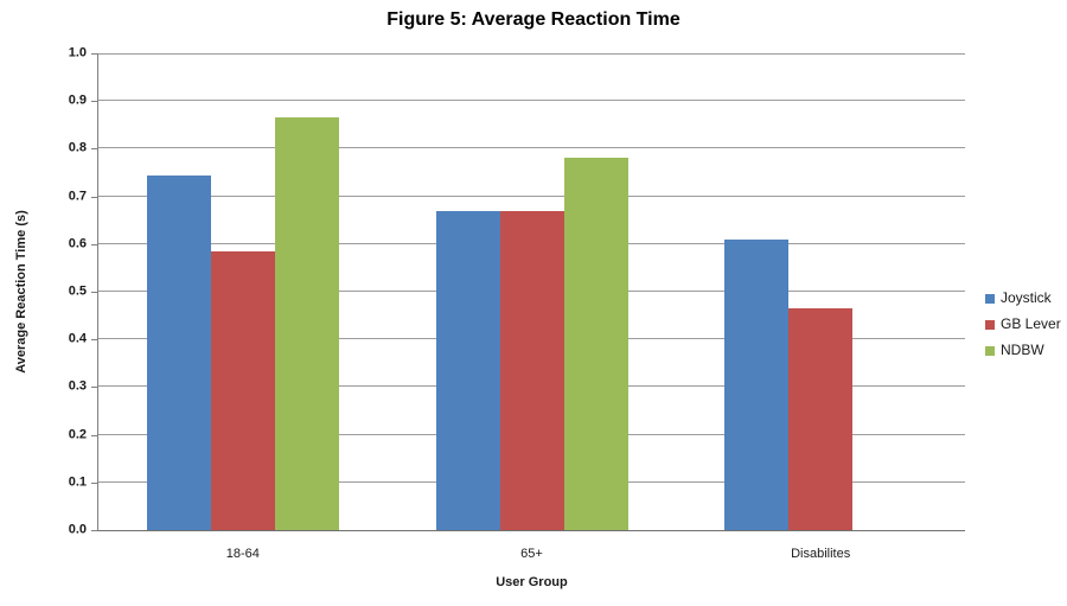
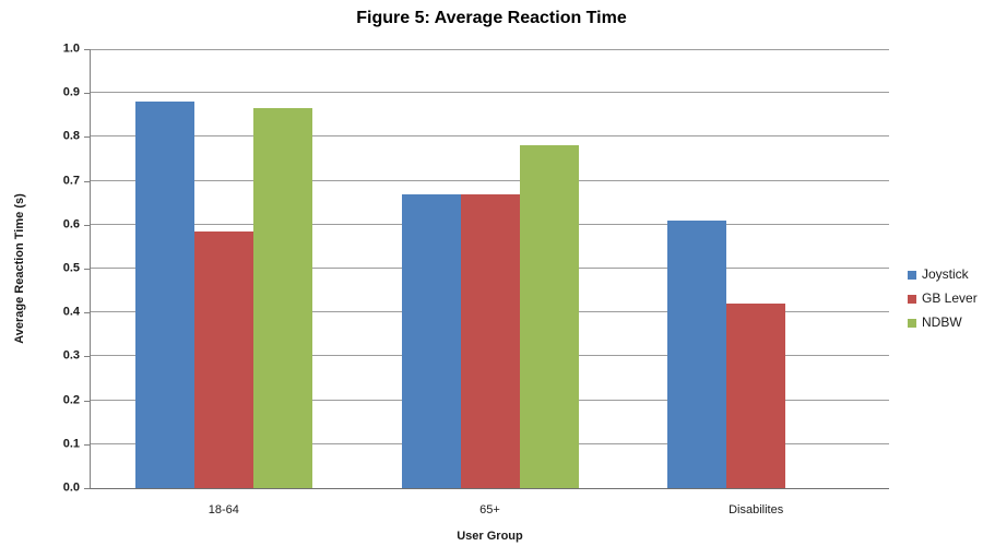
Joystick/18-64: 0.74 -> 0.88
GB Lever/Disabilites: 0.47 -> 0.42
